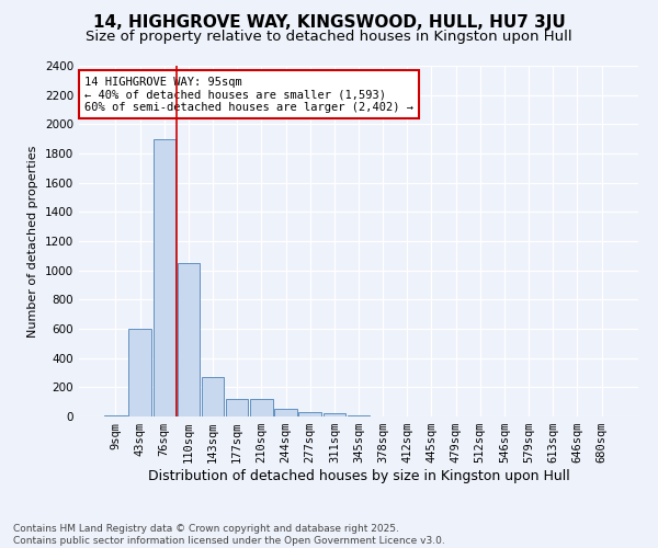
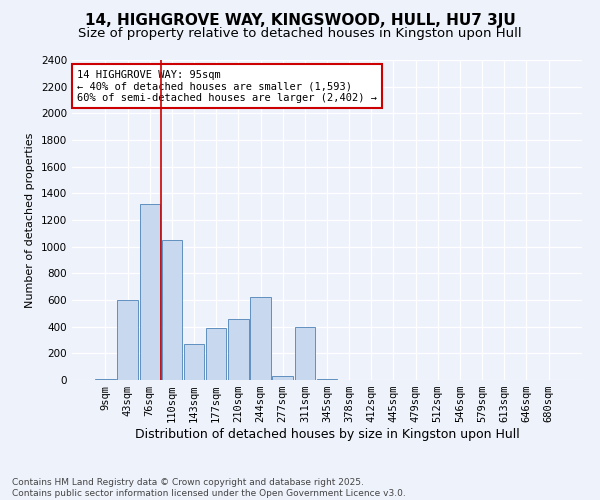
76sqm: 1900 -> 1320
177sqm: 120 -> 390
210sqm: 120 -> 460
244sqm: 50 -> 620
311sqm: 20 -> 400
